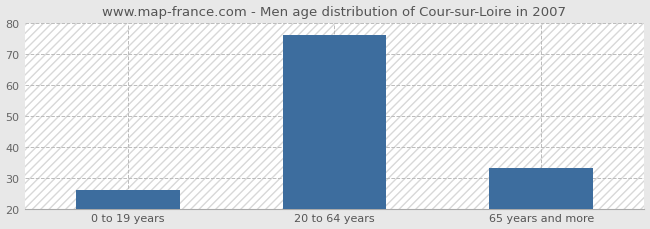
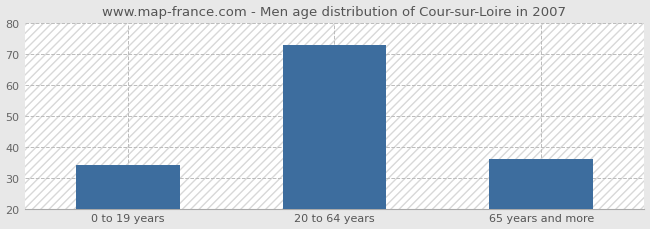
0 to 19 years: 26 -> 34
20 to 64 years: 76 -> 73
65 years and more: 33 -> 36
